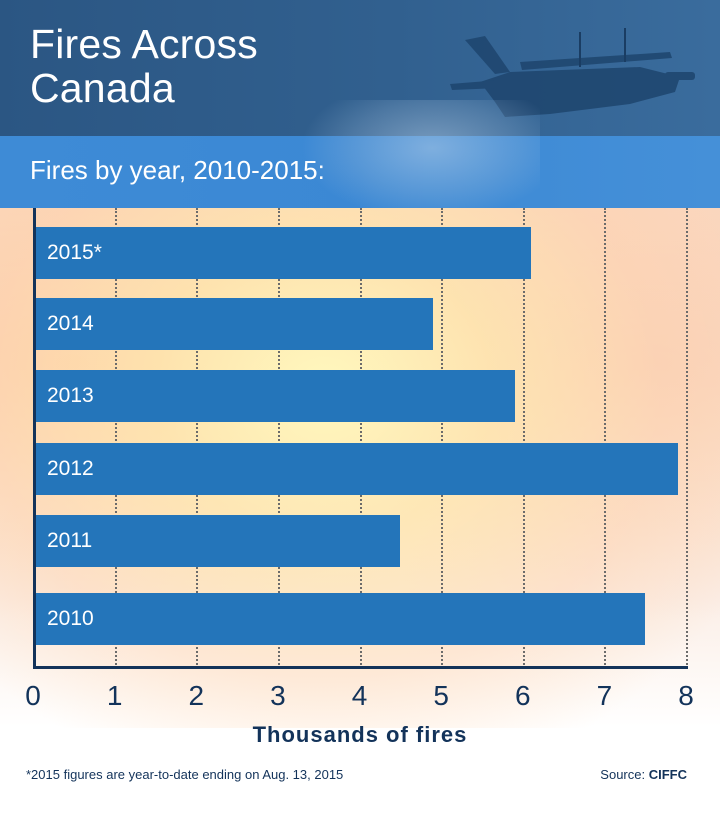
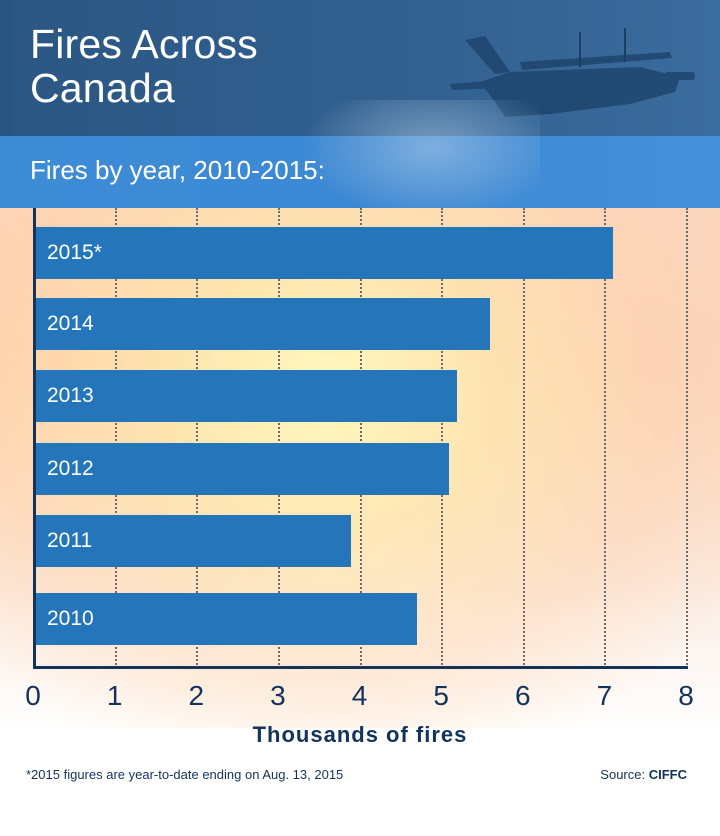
2015*: 6.1 -> 7.1
2014: 4.9 -> 5.6
2013: 5.9 -> 5.2
2012: 7.9 -> 5.1
2011: 4.5 -> 3.9
2010: 7.5 -> 4.7
